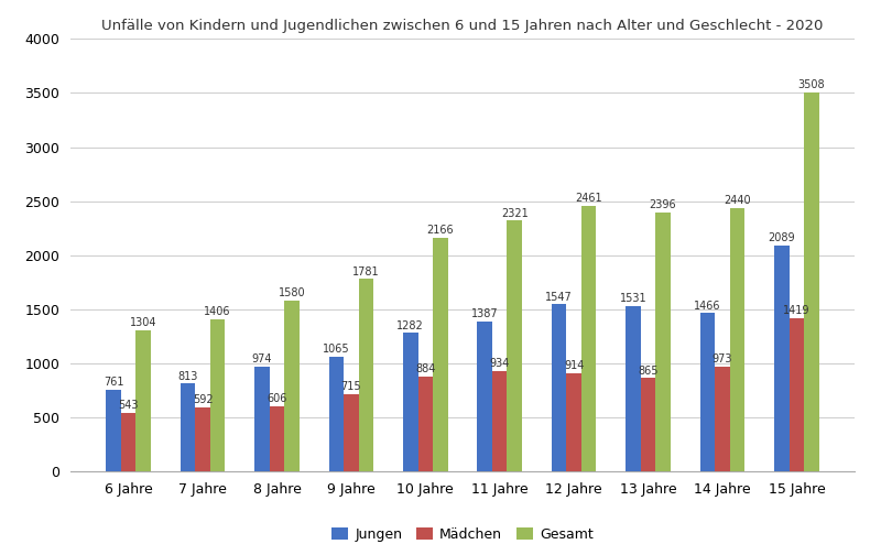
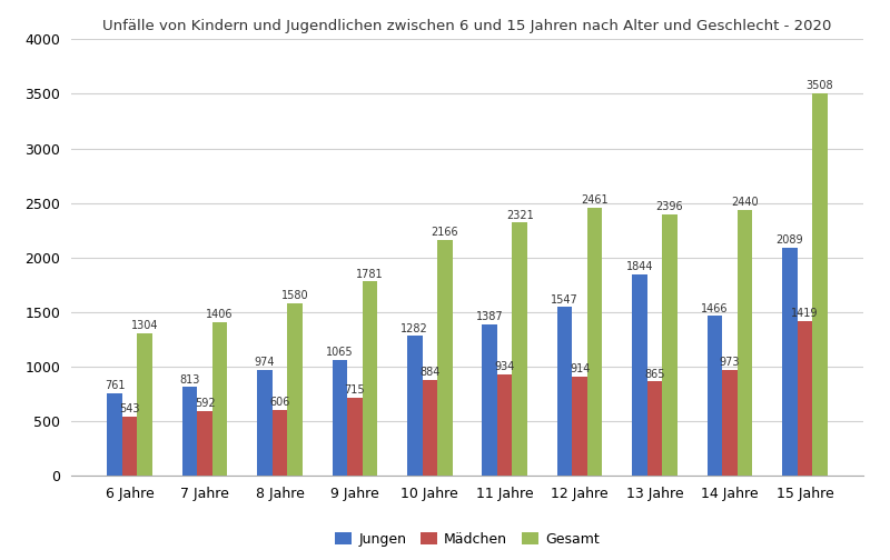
Jungen/13 Jahre: 1531 -> 1844
